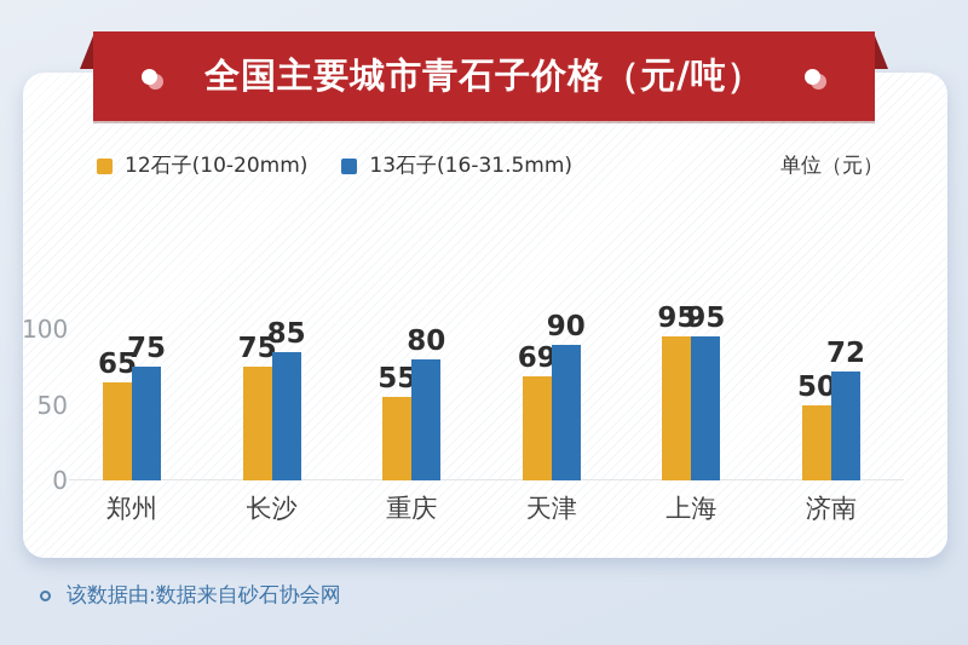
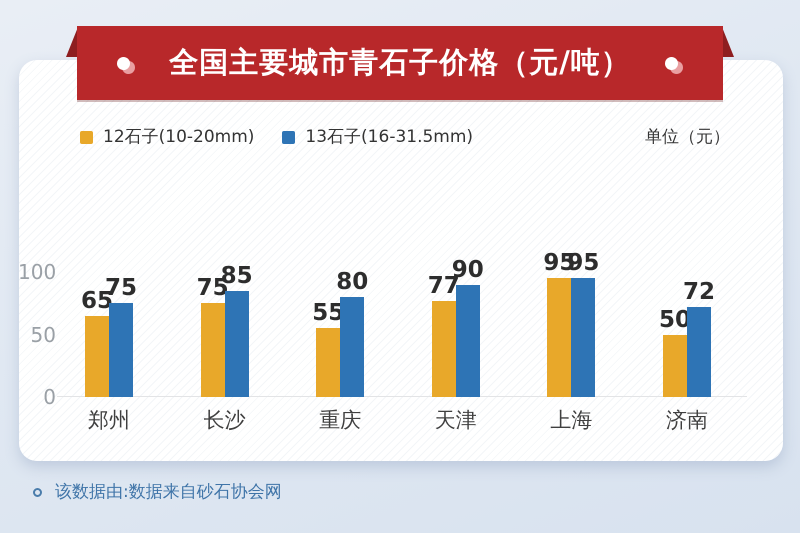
12石子(10-20mm)/天津: 69 -> 77
